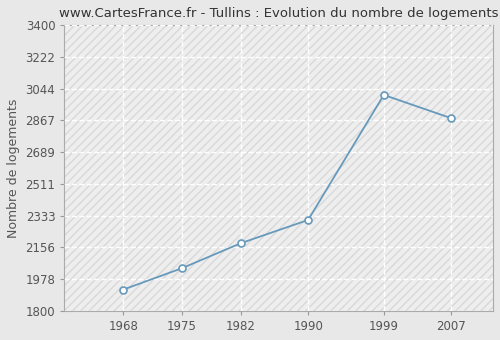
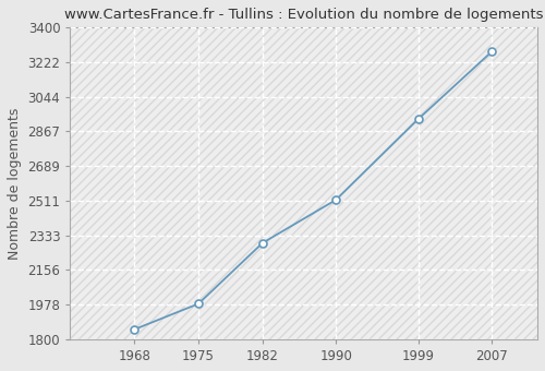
1968: 1920 -> 1850
1975: 2040 -> 1980
1982: 2180 -> 2300
1990: 2310 -> 2520
1999: 3010 -> 2930
2007: 2880 -> 3280
